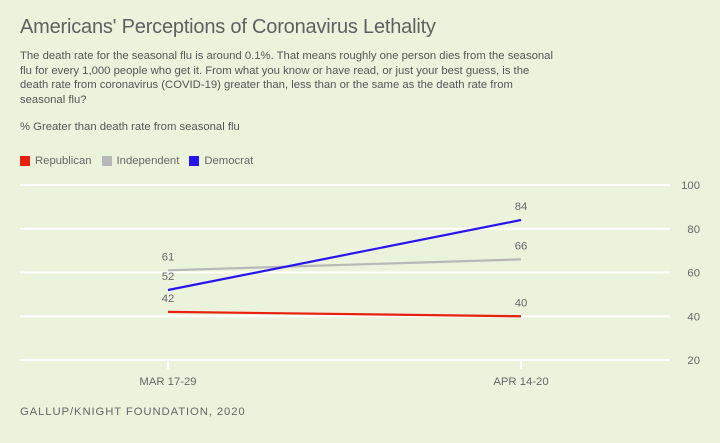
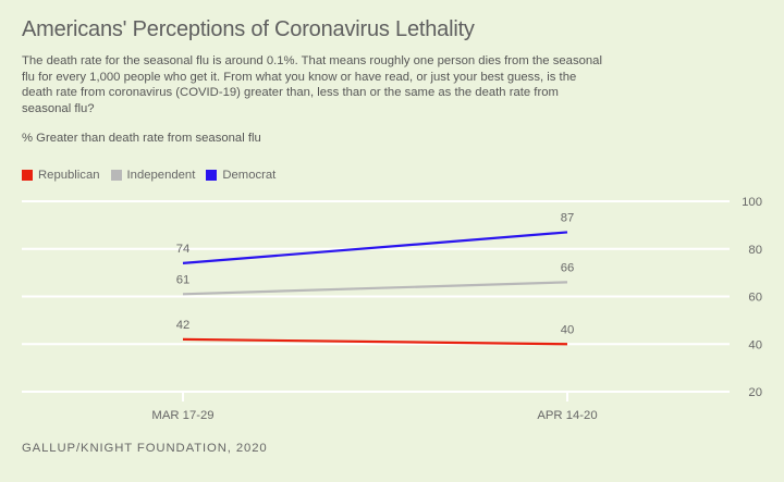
Democrat/MAR 17-29: 52 -> 74
Democrat/APR 14-20: 84 -> 87
